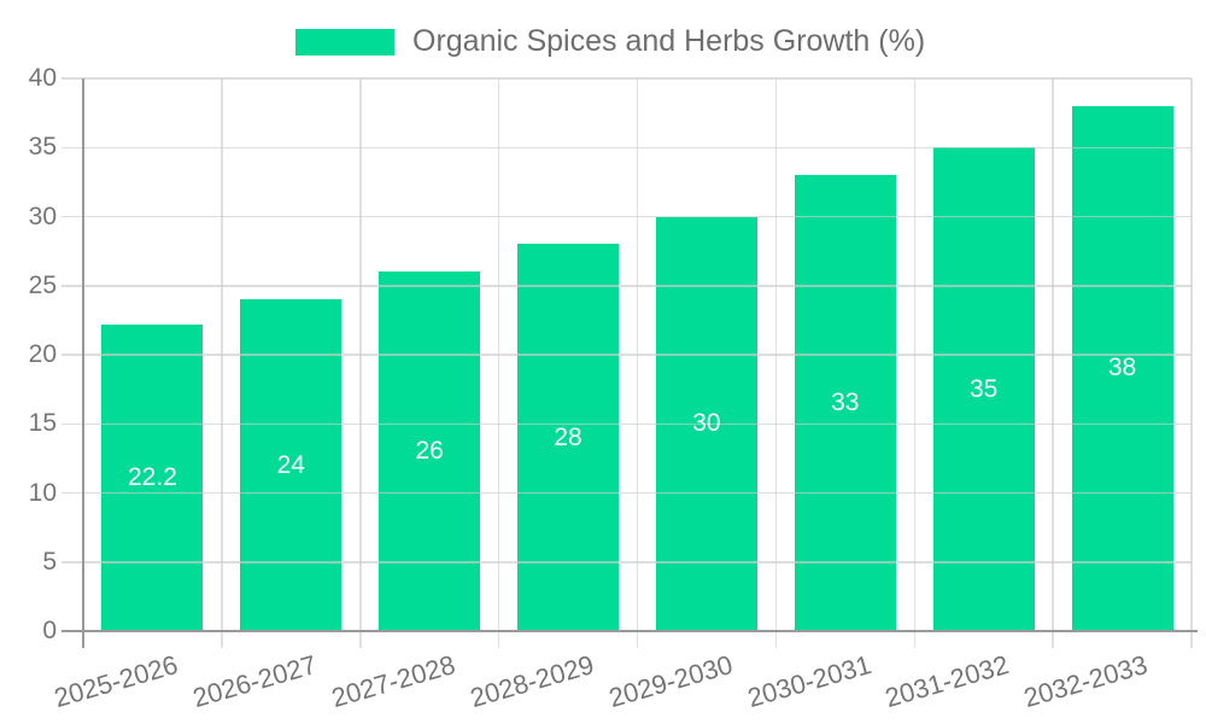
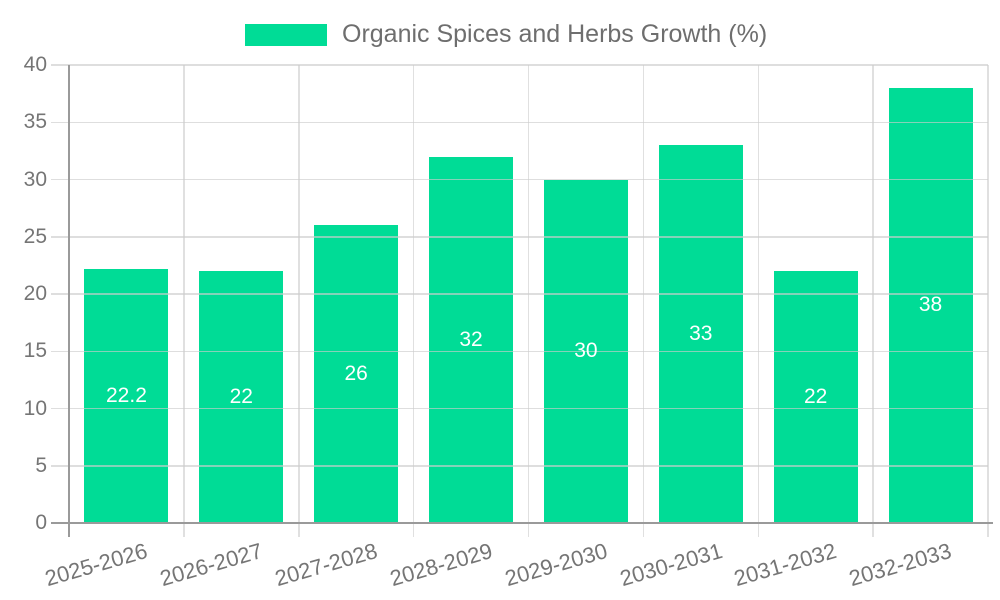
2026-2027: 24 -> 22
2028-2029: 28 -> 32
2031-2032: 35 -> 22
